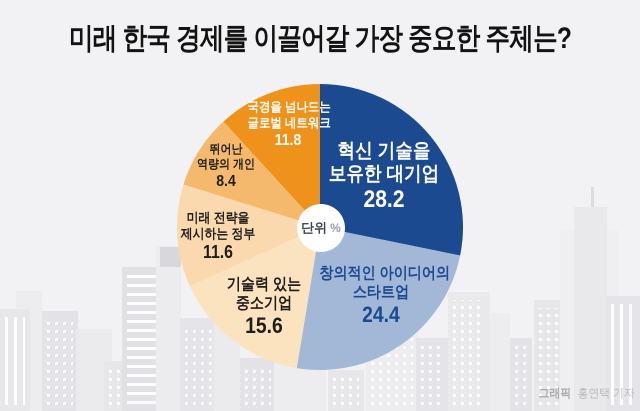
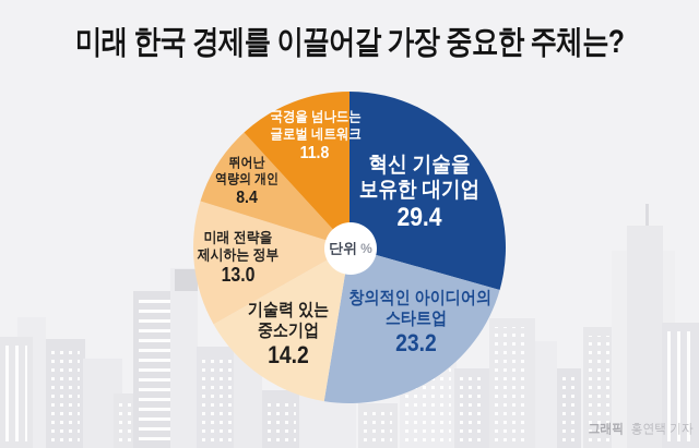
혁신 기술을 보유한 대기업: 28.2 -> 29.4
창의적인 아이디어의 스타트업: 24.4 -> 23.2
기술력 있는 중소기업: 15.6 -> 14.2
미래 전략을 제시하는 정부: 11.6 -> 13.0
